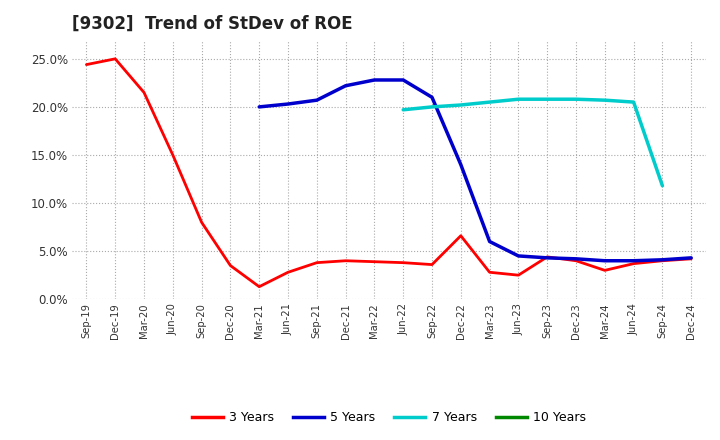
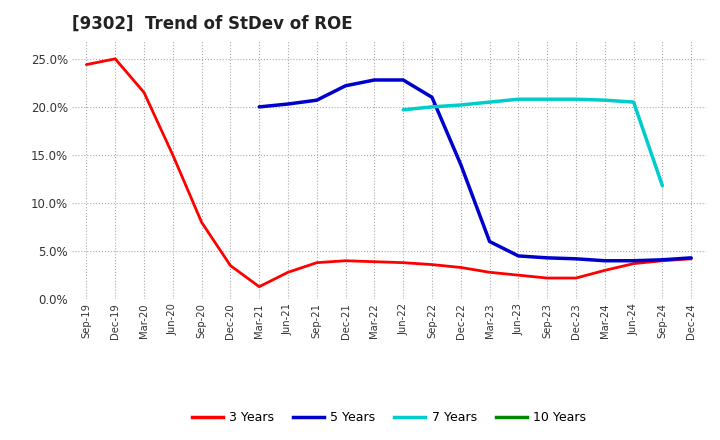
3 Years/Dec-22: 6.6% -> 3.3%
3 Years/Sep-23: 4.4% -> 2.2%
3 Years/Dec-23: 4.0% -> 2.2%
